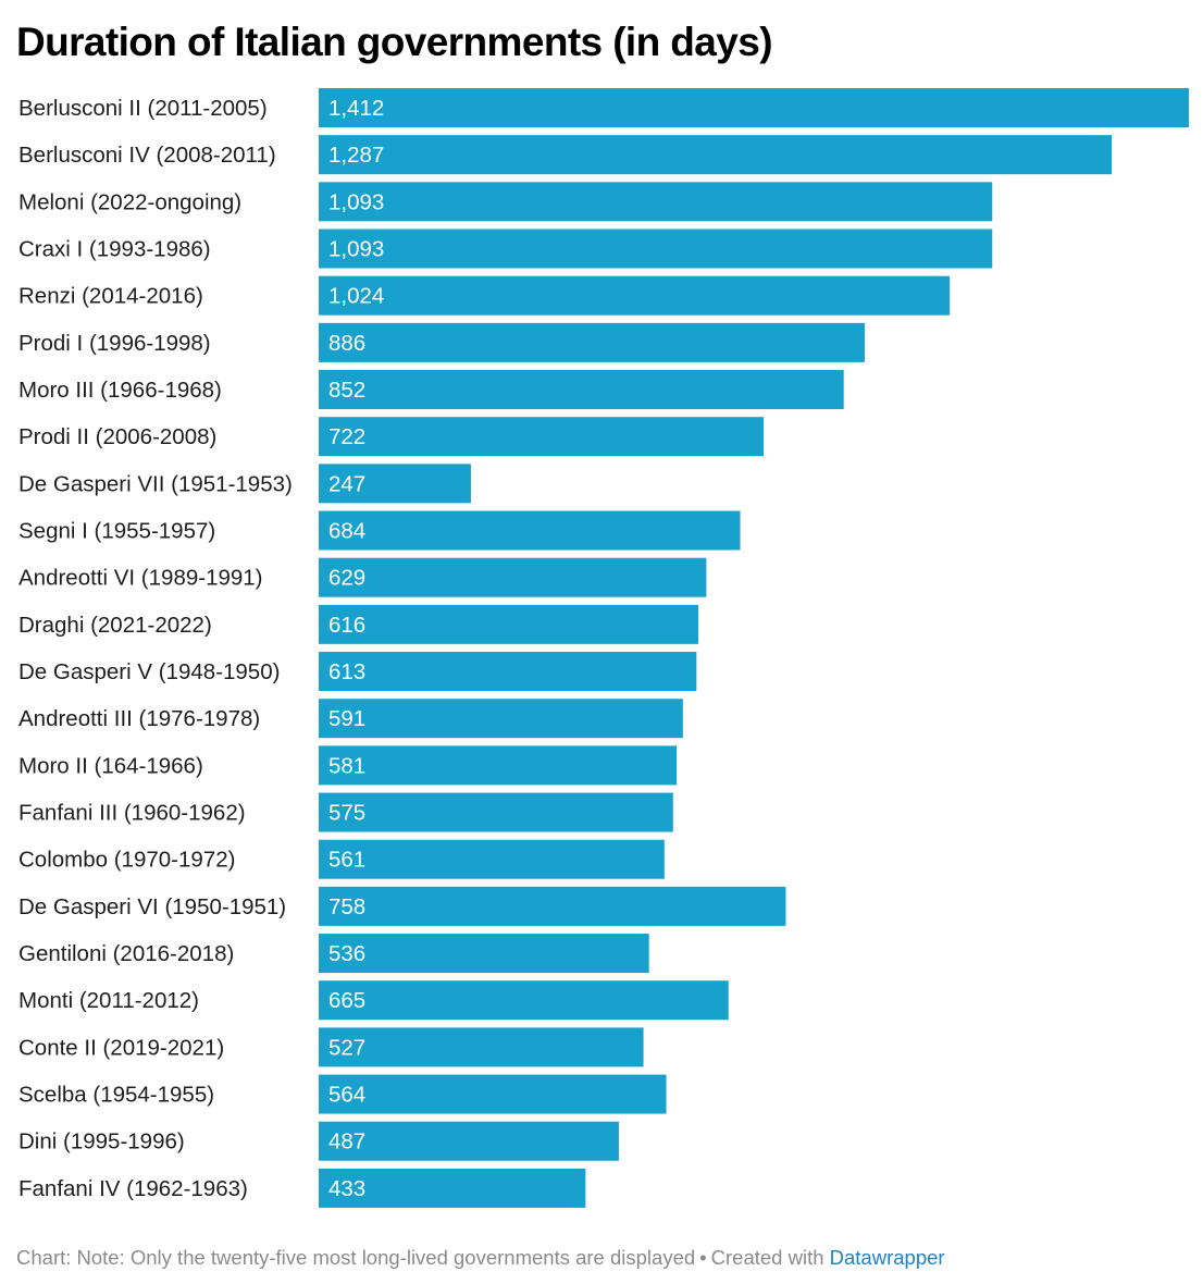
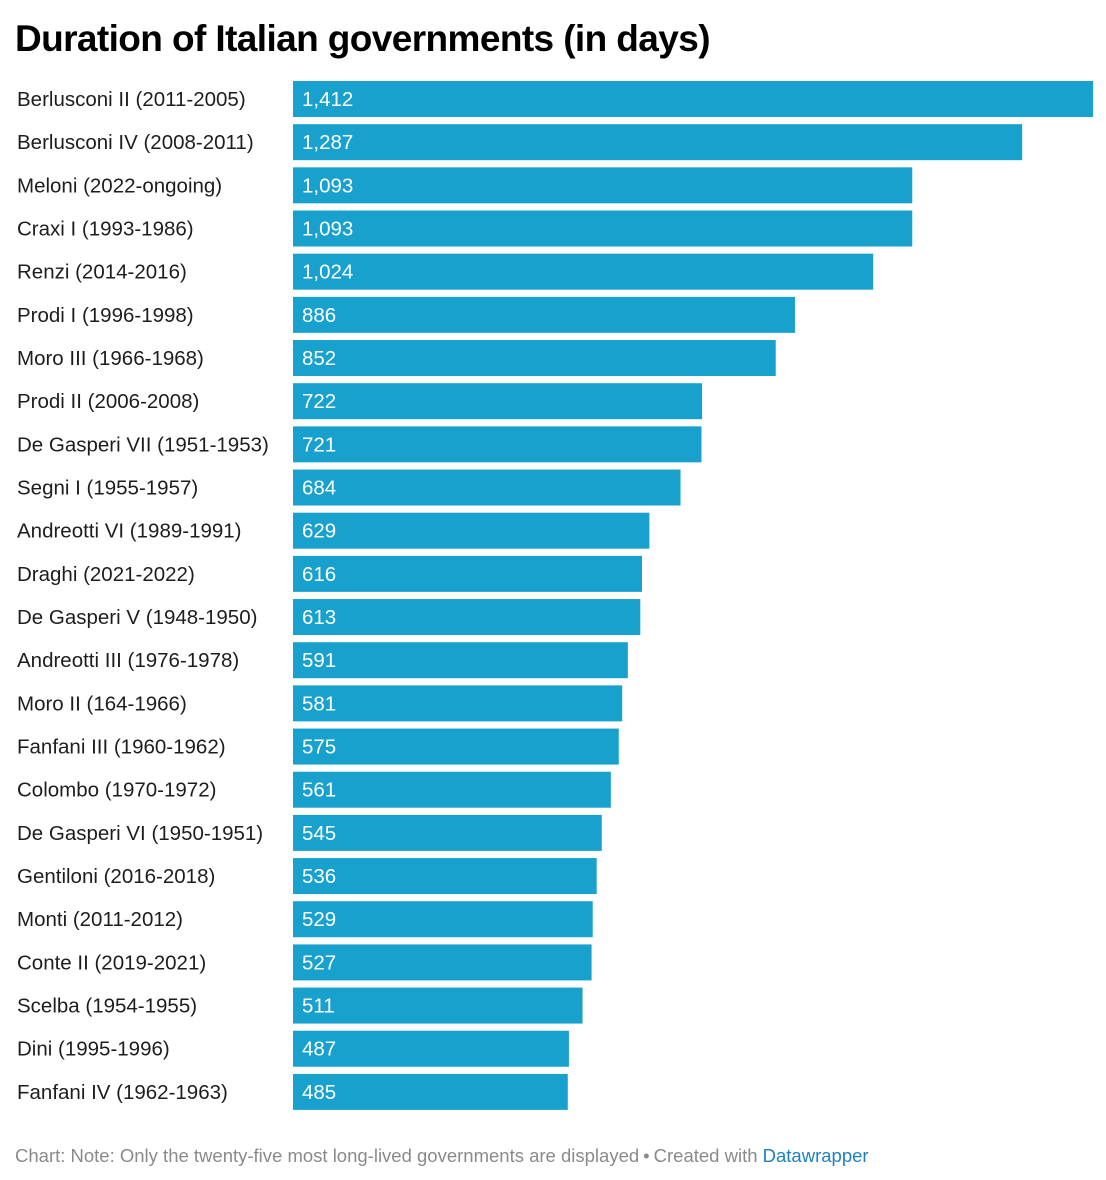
De Gasperi VII (1951-1953): 247 -> 721
De Gasperi VI (1950-1951): 758 -> 545
Monti (2011-2012): 665 -> 529
Scelba (1954-1955): 564 -> 511
Fanfani IV (1962-1963): 433 -> 485
